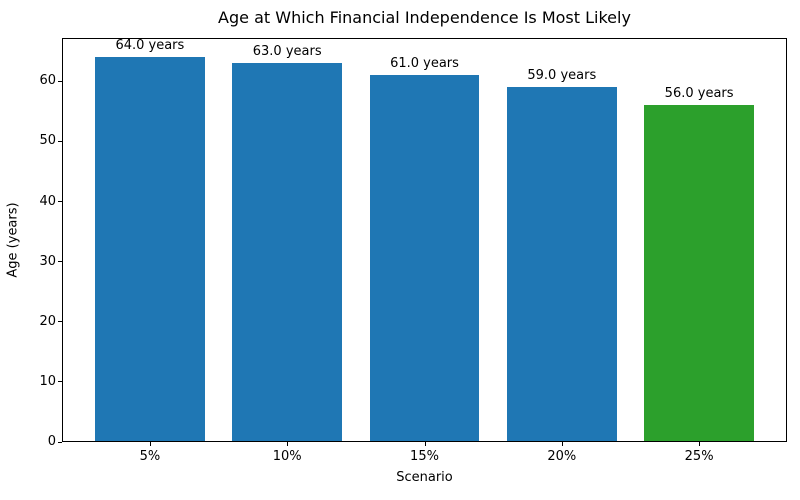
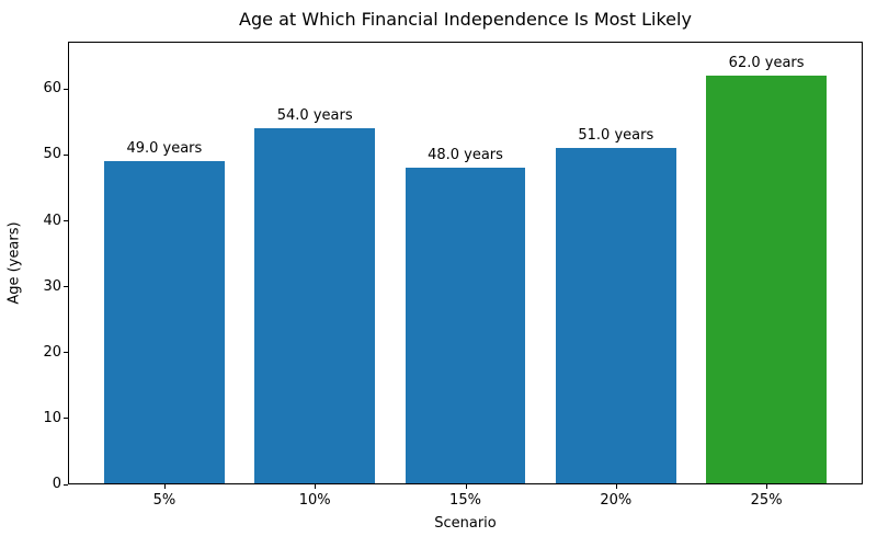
5%: 64.0 -> 49.0
10%: 63.0 -> 54.0
15%: 61.0 -> 48.0
20%: 59.0 -> 51.0
25%: 56.0 -> 62.0
